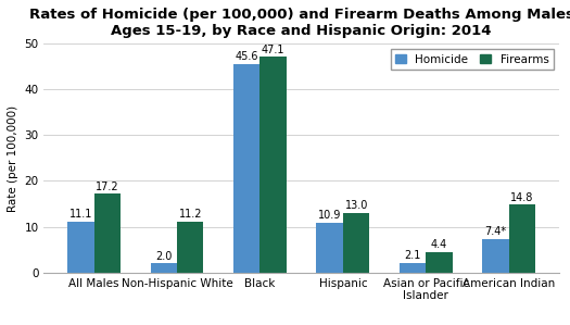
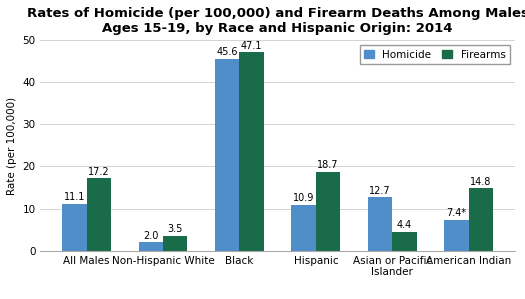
Firearms/Non-Hispanic White: 11.2 -> 3.5
Firearms/Hispanic: 13.0 -> 18.7
Homicide/Asian or Pacific Islander: 2.1 -> 12.7
